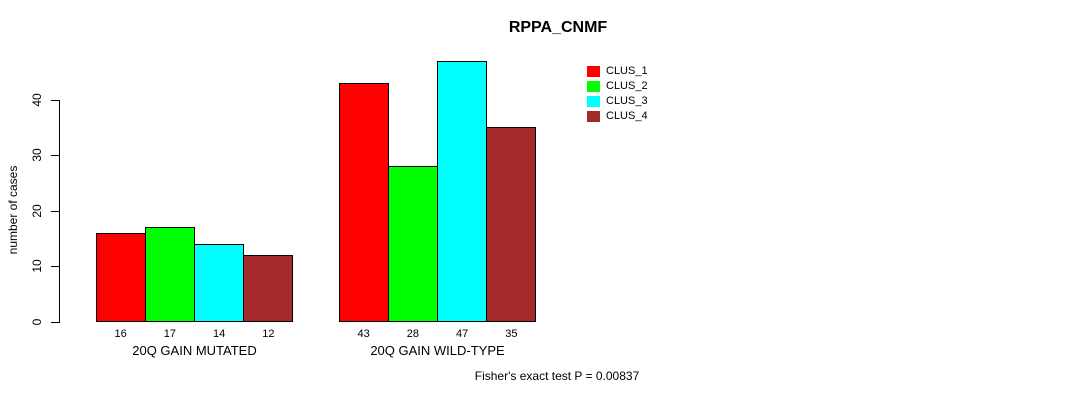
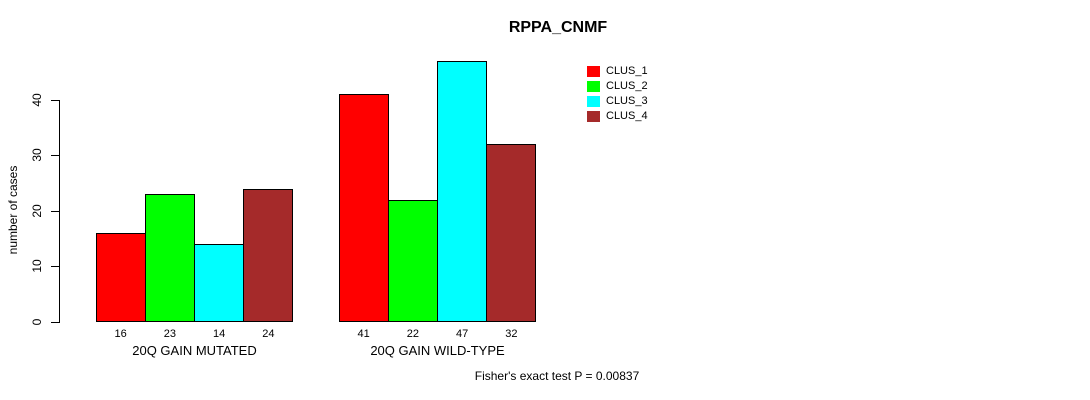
CLUS_2/20Q GAIN MUTATED: 17 -> 23
CLUS_4/20Q GAIN MUTATED: 12 -> 24
CLUS_1/20Q GAIN WILD-TYPE: 43 -> 41
CLUS_2/20Q GAIN WILD-TYPE: 28 -> 22
CLUS_4/20Q GAIN WILD-TYPE: 35 -> 32
